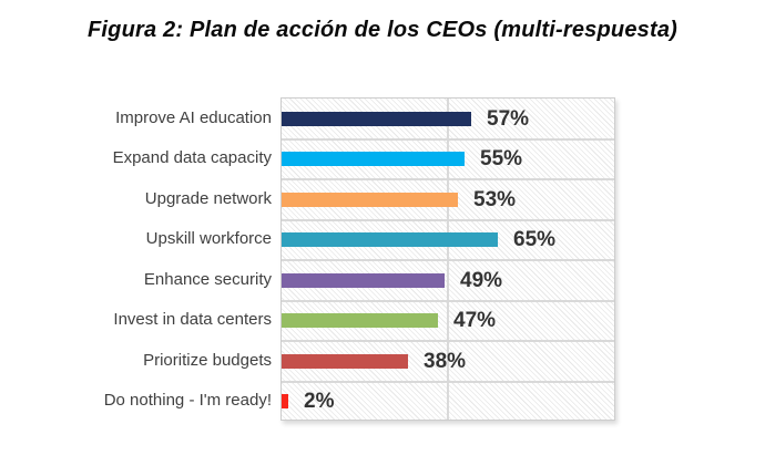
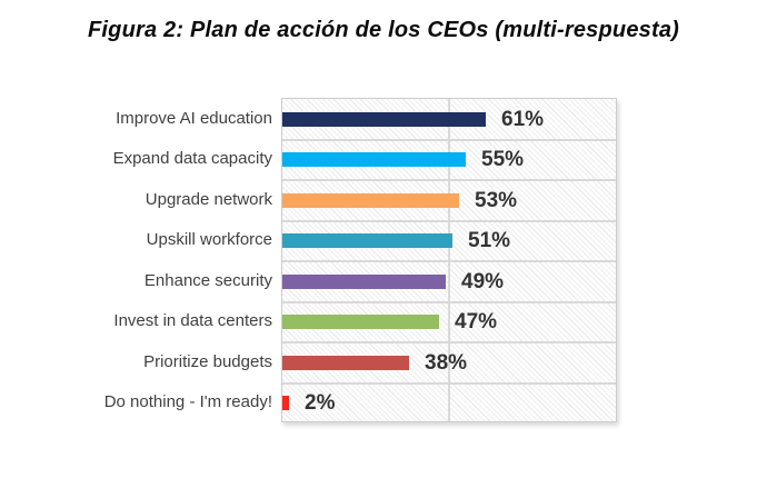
Improve AI education: 57% -> 61%
Upskill workforce: 65% -> 51%
